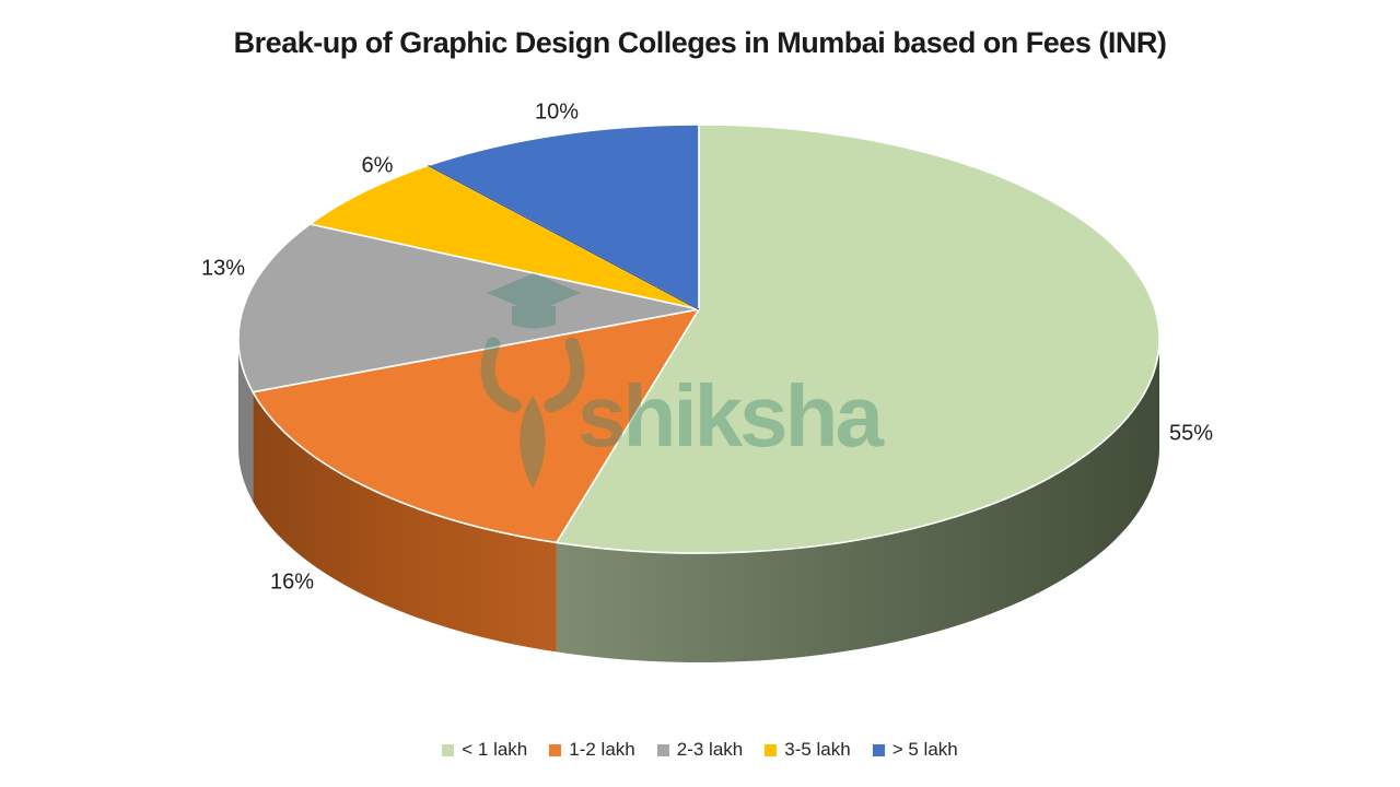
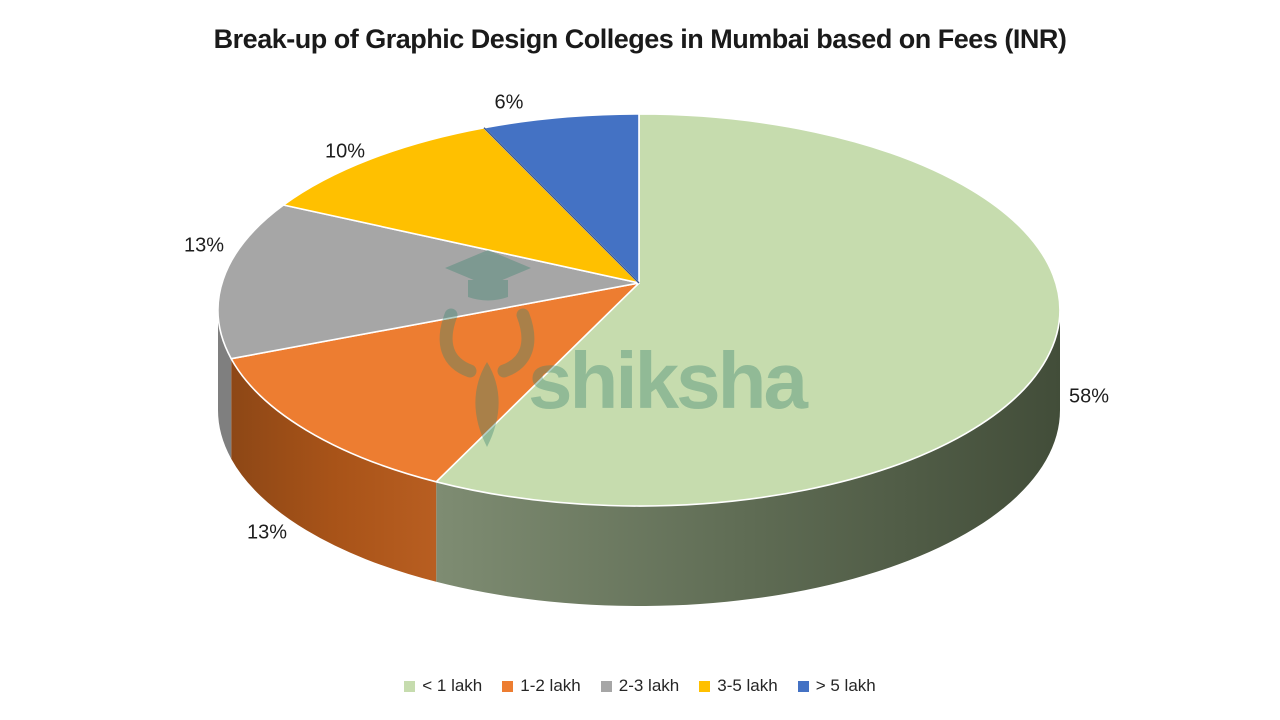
< 1 lakh: 55% -> 58%
1-2 lakh: 16% -> 13%
3-5 lakh: 6% -> 10%
> 5 lakh: 10% -> 6%
